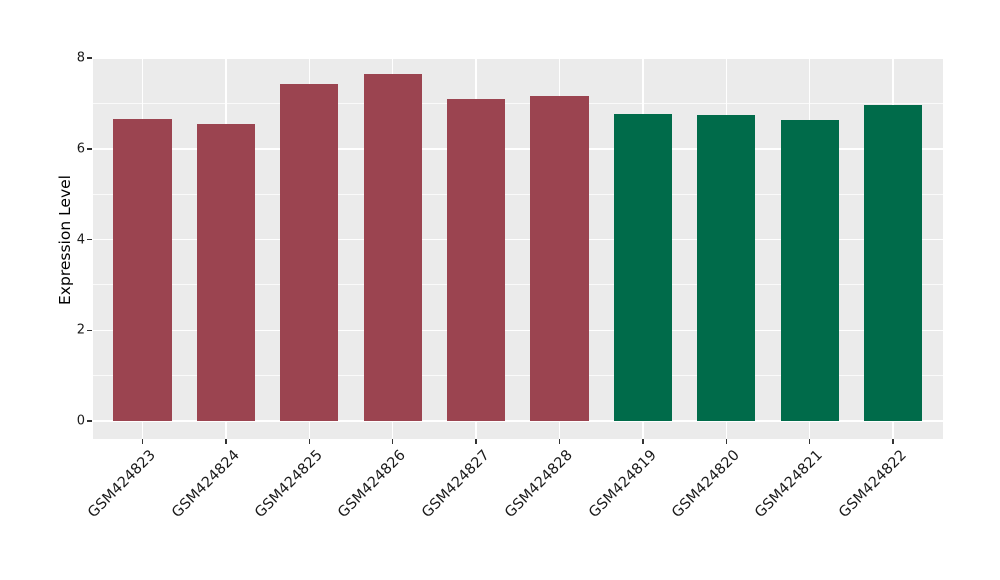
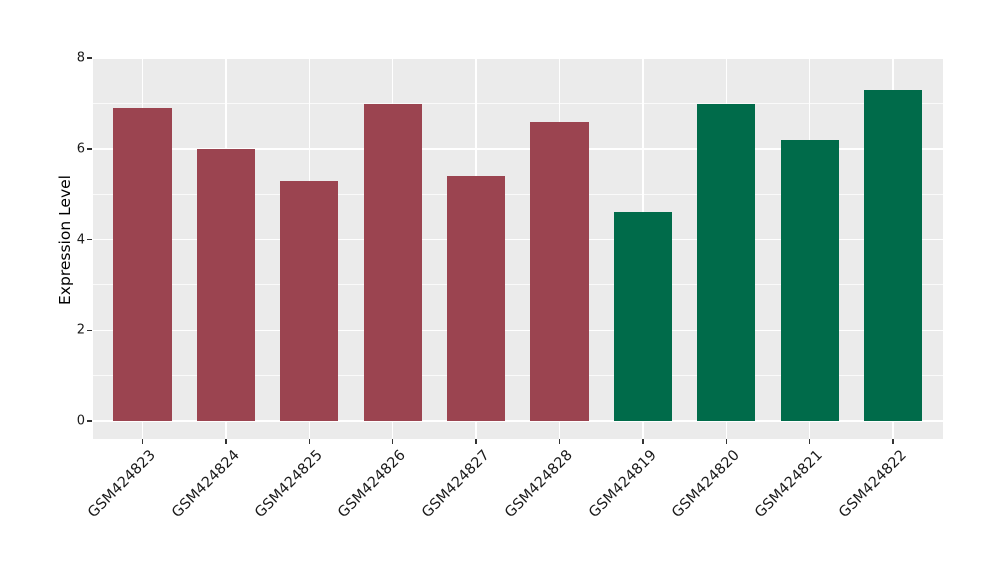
GSM424823: 6.7 -> 6.9
GSM424824: 6.5 -> 6.0
GSM424825: 7.4 -> 5.3
GSM424826: 7.7 -> 7.0
GSM424827: 7.1 -> 5.4
GSM424828: 7.2 -> 6.6
GSM424819: 6.8 -> 4.6
GSM424820: 6.8 -> 7.0
GSM424821: 6.6 -> 6.2
GSM424822: 7.0 -> 7.3
